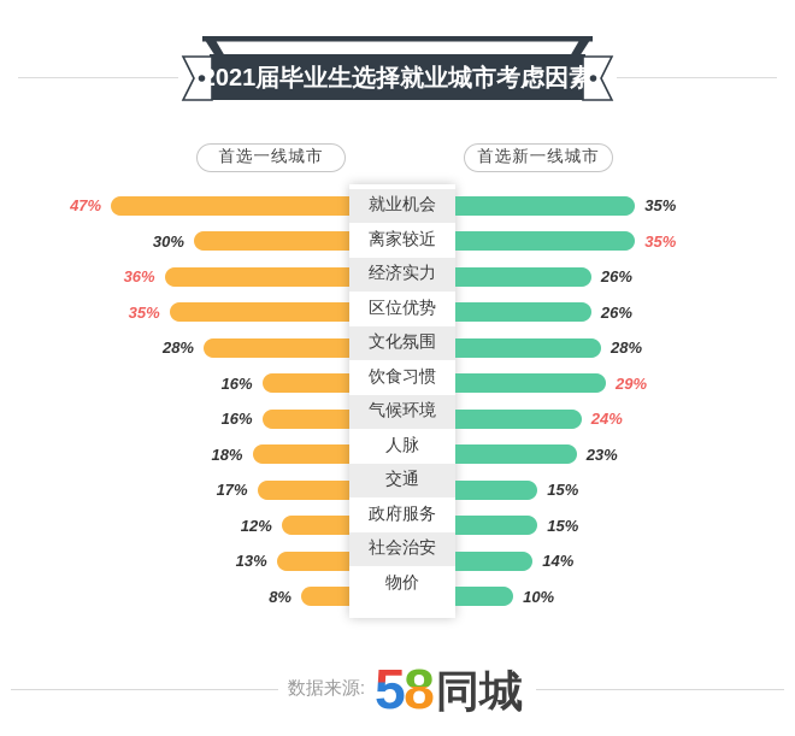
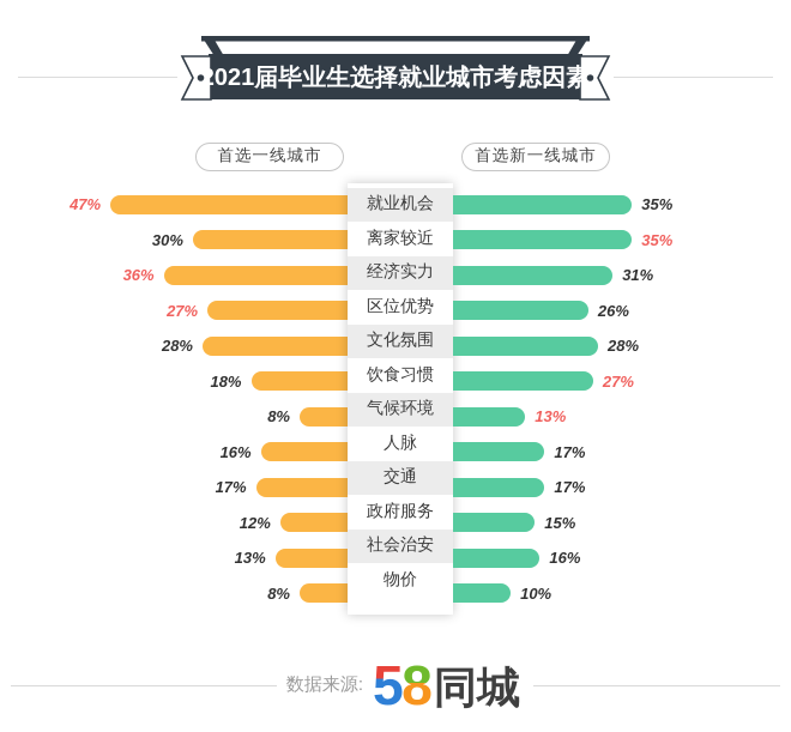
首选新一线城市/经济实力: 26% -> 31%
首选一线城市/区位优势: 35% -> 27%
首选一线城市/饮食习惯: 16% -> 18%
首选新一线城市/饮食习惯: 29% -> 27%
首选一线城市/气候环境: 16% -> 8%
首选新一线城市/气候环境: 24% -> 13%
首选一线城市/人脉: 18% -> 16%
首选新一线城市/人脉: 23% -> 17%
首选新一线城市/交通: 15% -> 17%
首选新一线城市/社会治安: 14% -> 16%
